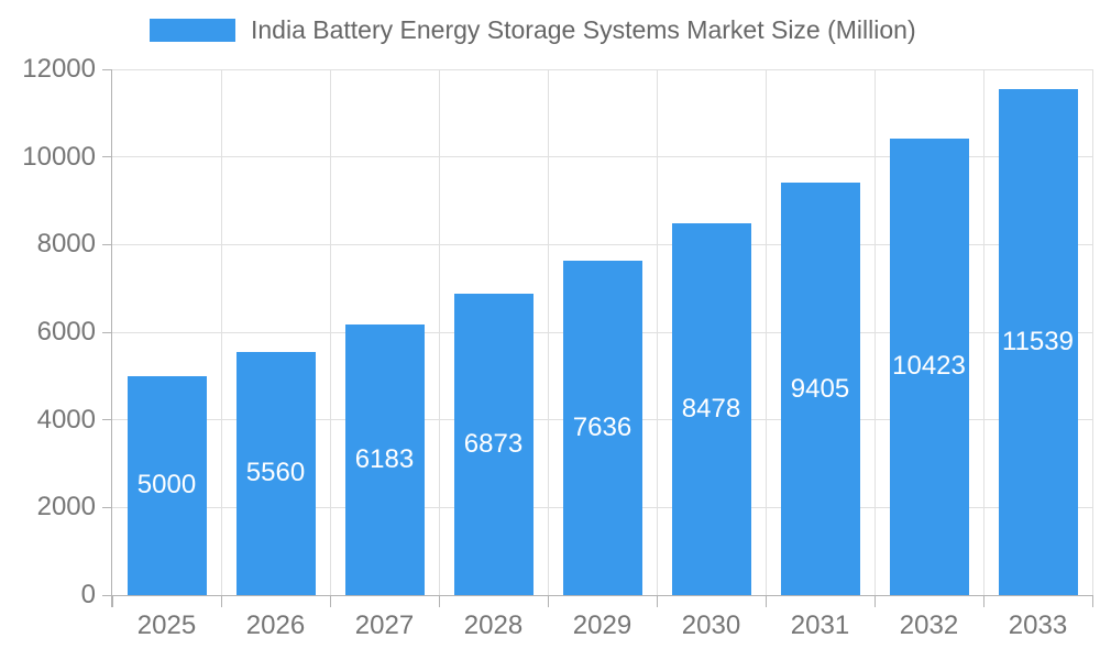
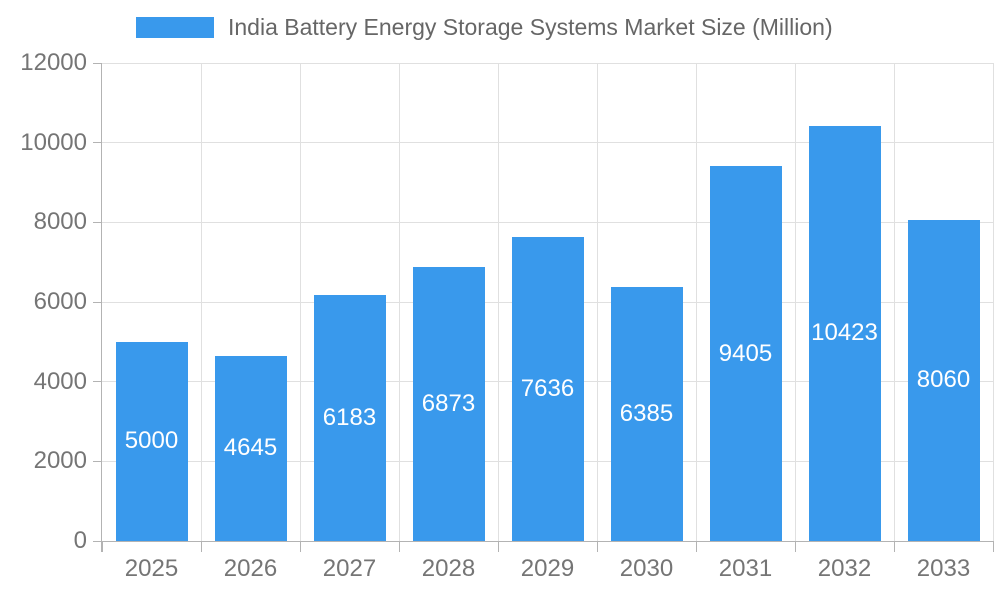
2026: 5560 -> 4645
2030: 8478 -> 6385
2033: 11539 -> 8060
